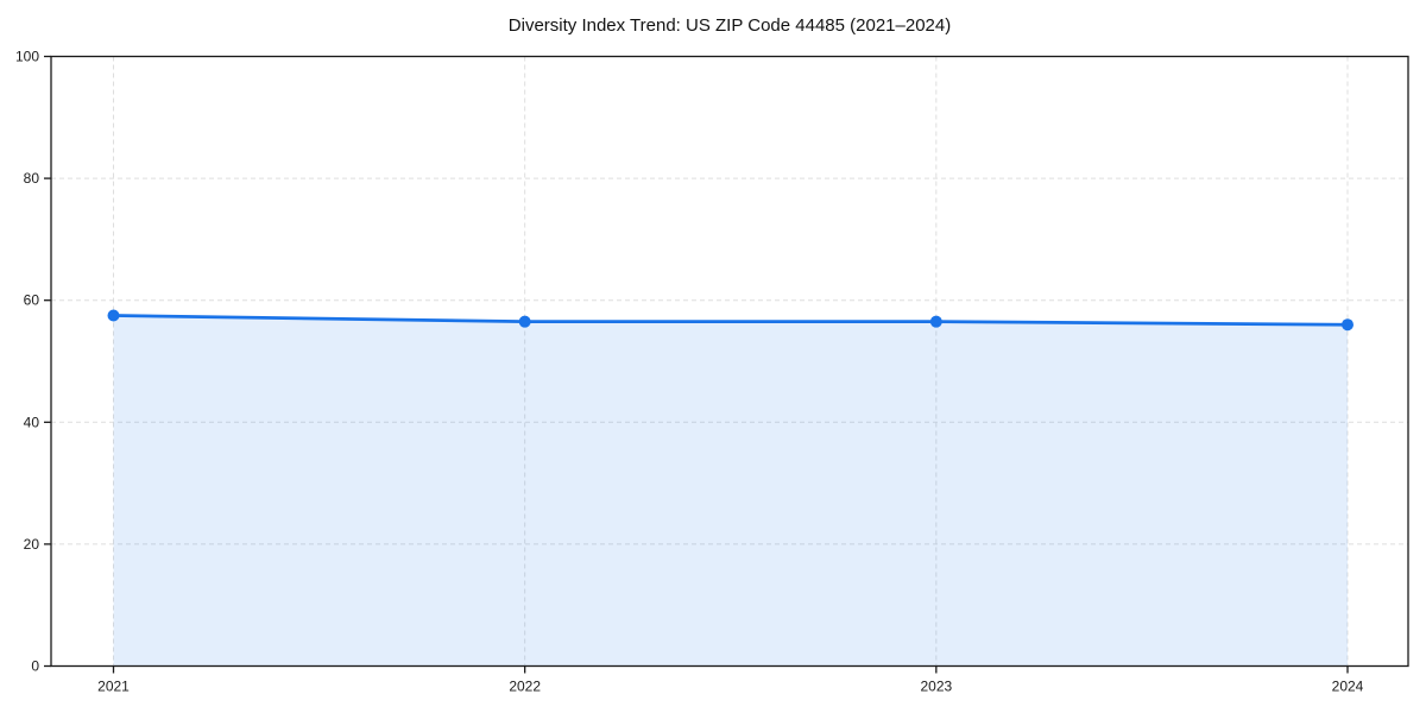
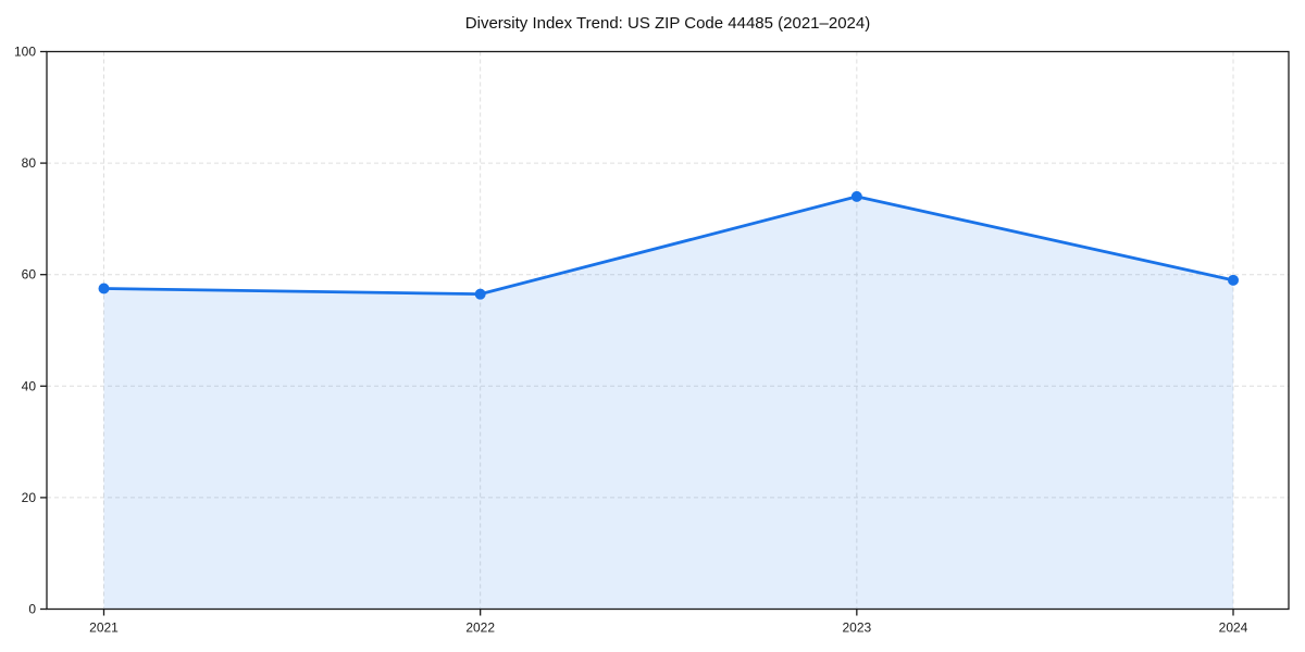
2023: 56 -> 74
2024: 56 -> 59
